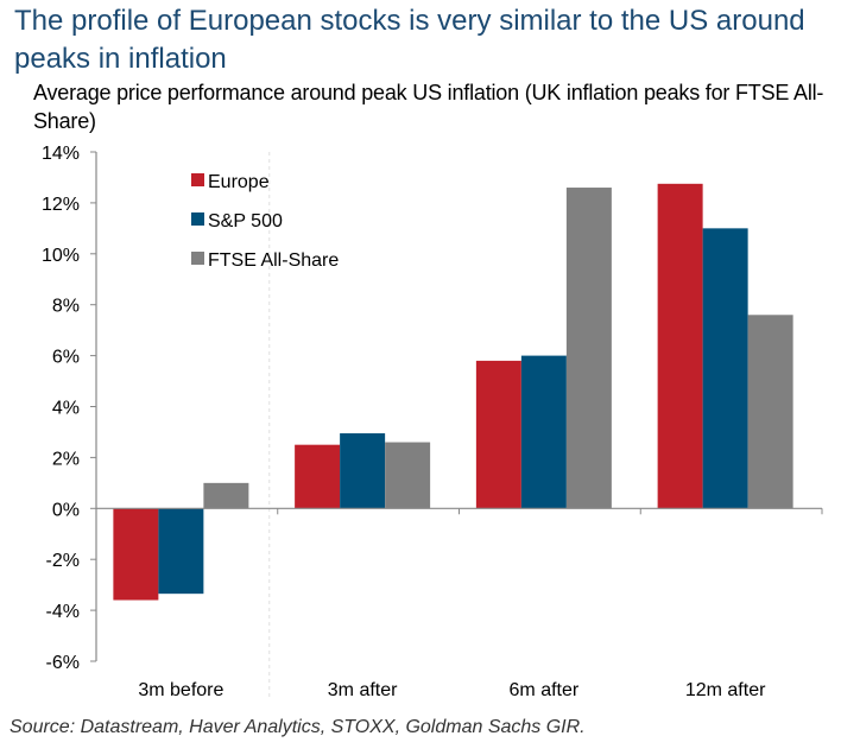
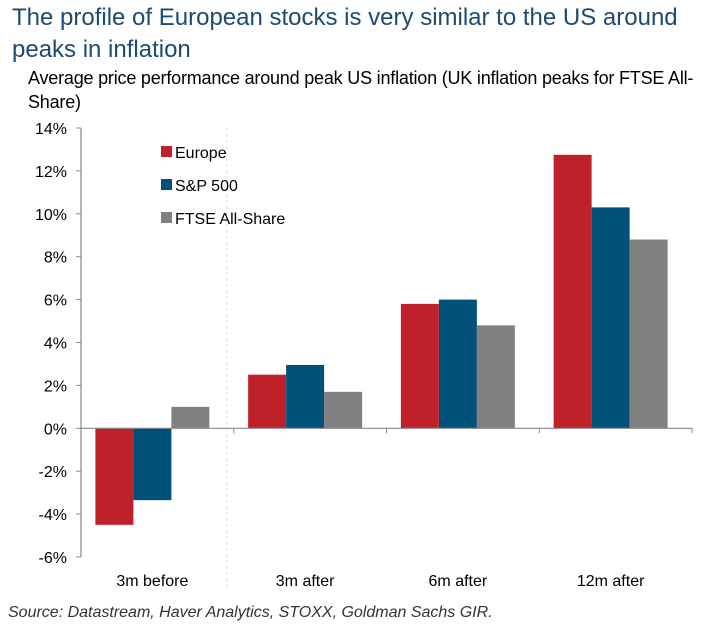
Europe/3m before: -3.6% -> -4.5%
FTSE All-Share/3m after: 2.6% -> 1.7%
FTSE All-Share/6m after: 12.6% -> 4.8%
S&P 500/12m after: 11.0% -> 10.3%
FTSE All-Share/12m after: 7.6% -> 8.8%
